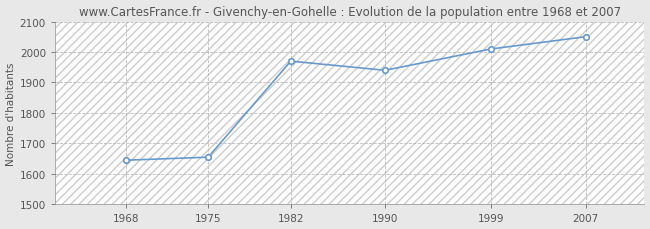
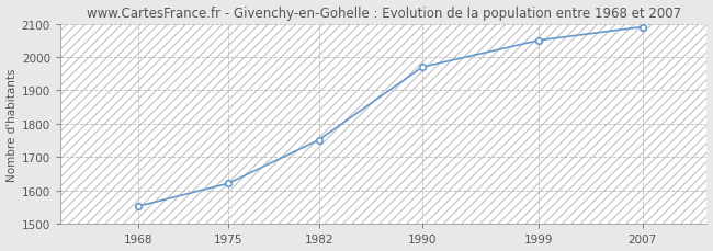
1968: 1645 -> 1553
1975: 1655 -> 1622
1982: 1970 -> 1752
1990: 1940 -> 1970
1999: 2010 -> 2050
2007: 2050 -> 2090
